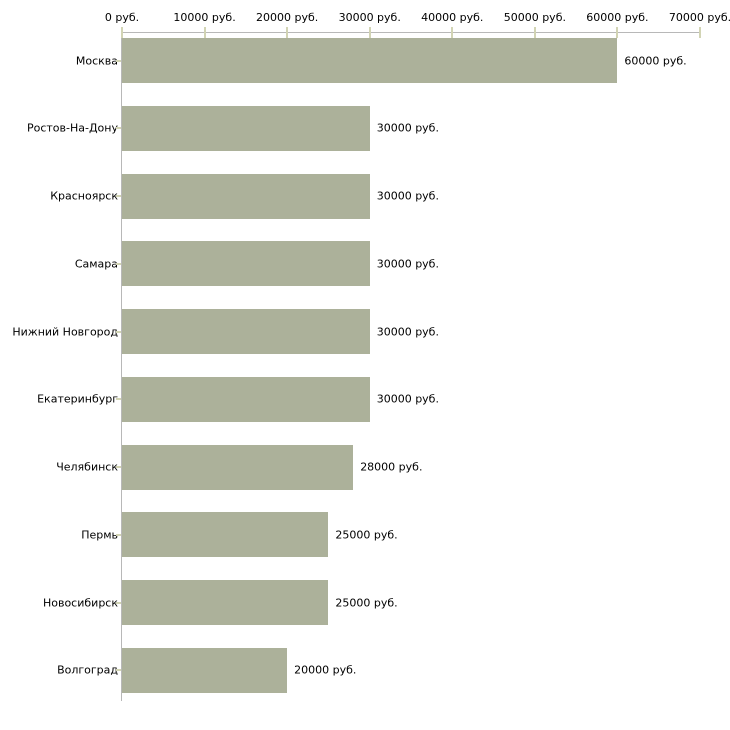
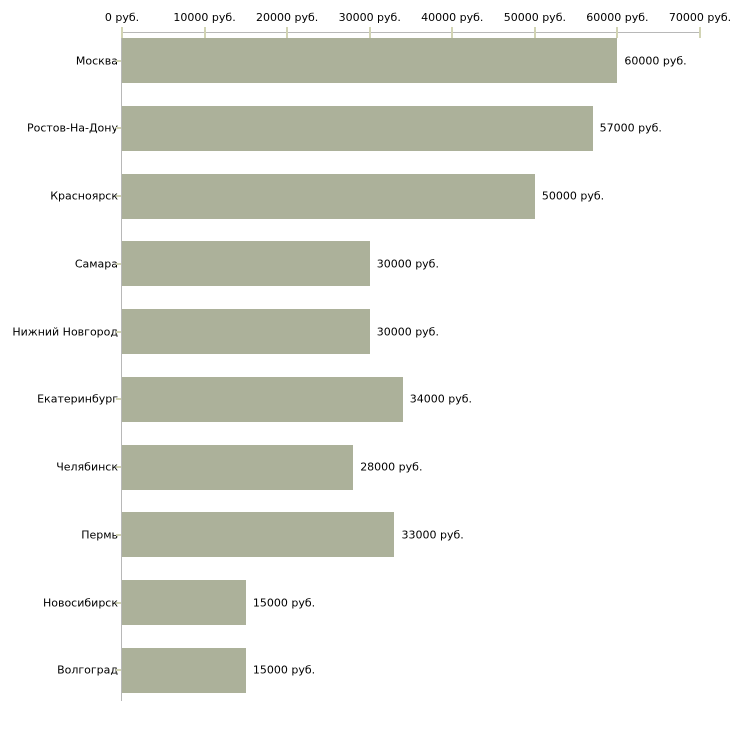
Ростов-На-Дону: 30000 -> 57000
Красноярск: 30000 -> 50000
Екатеринбург: 30000 -> 34000
Пермь: 25000 -> 33000
Новосибирск: 25000 -> 15000
Волгоград: 20000 -> 15000
